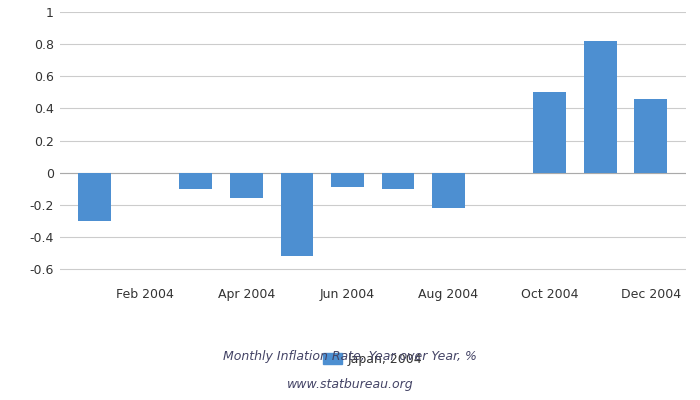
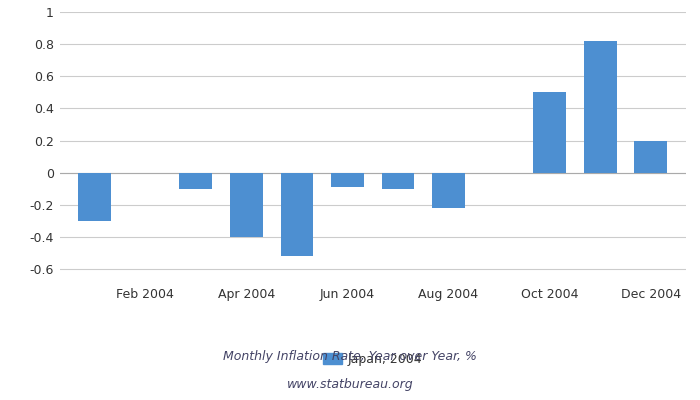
Apr 2004: -0.16 -> -0.40
Dec 2004: 0.46 -> 0.20
